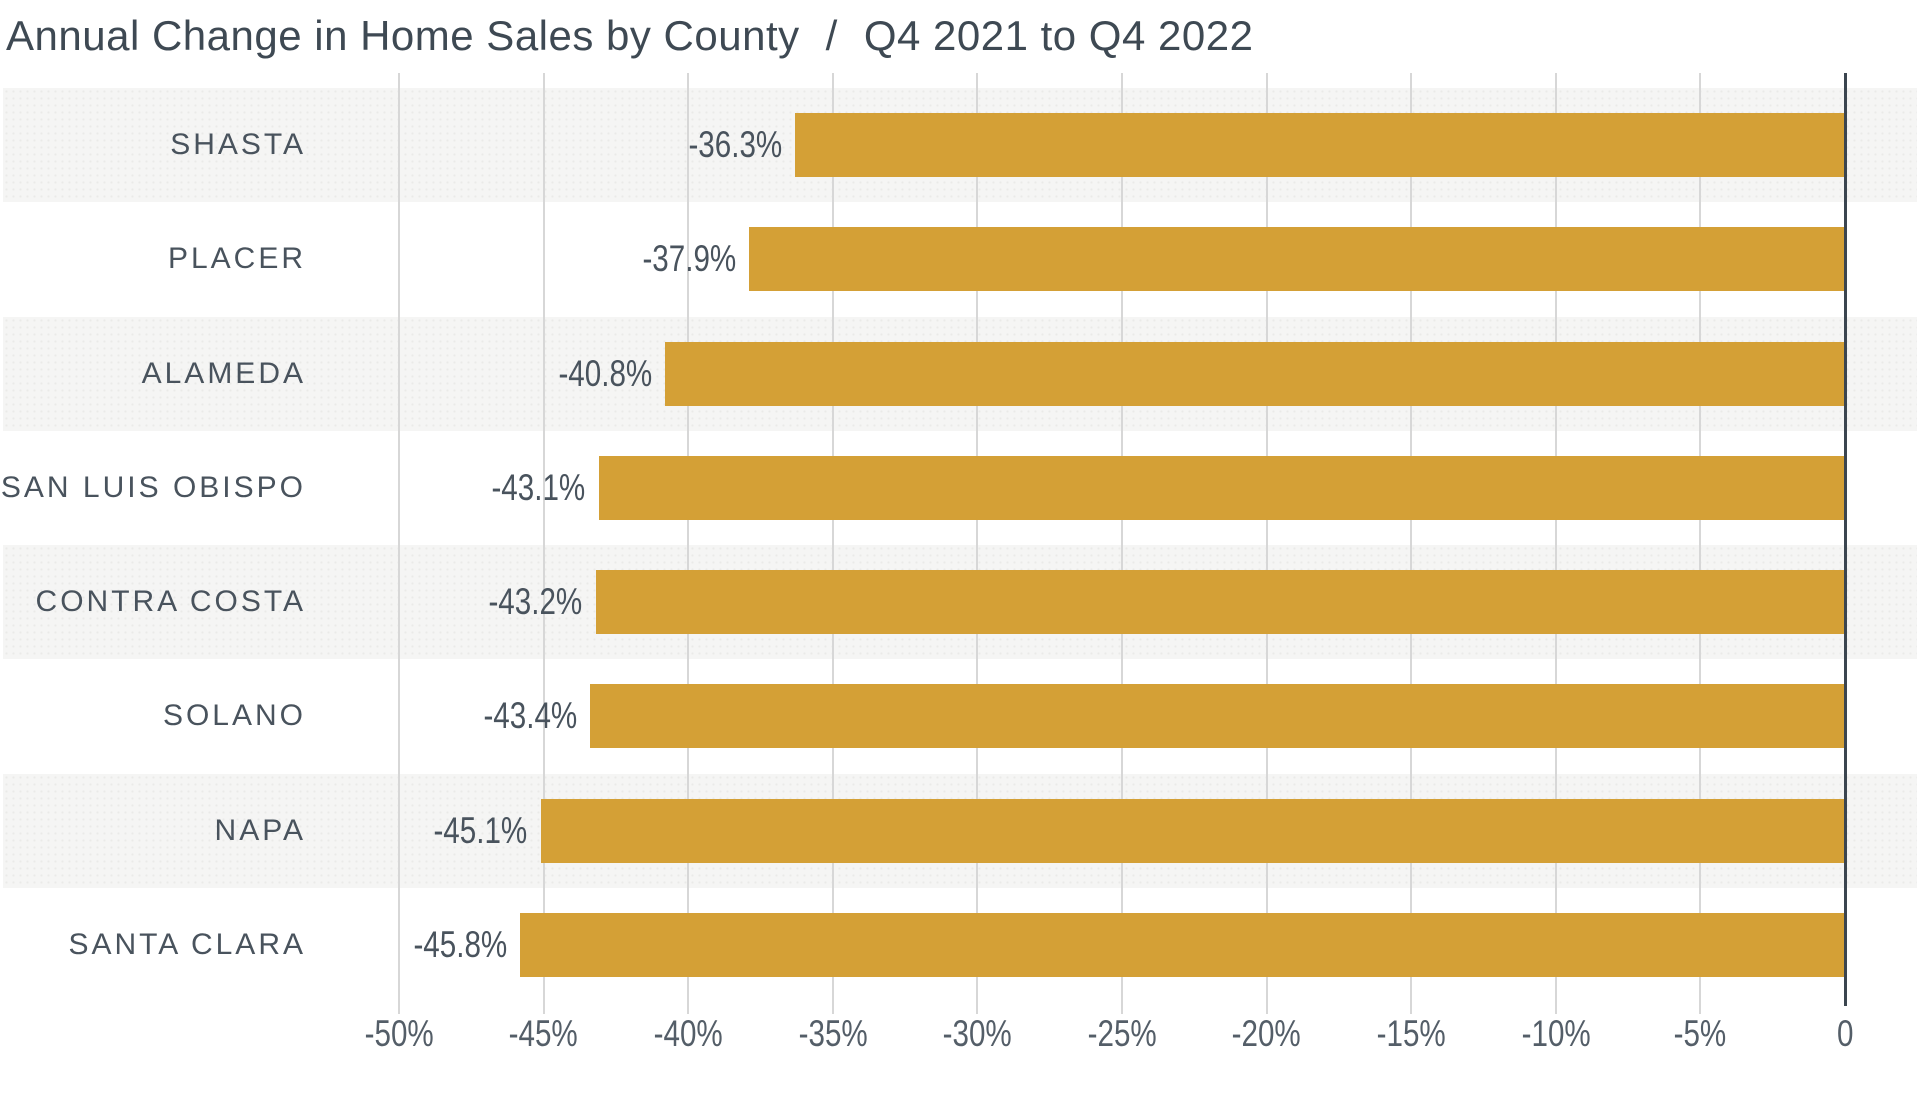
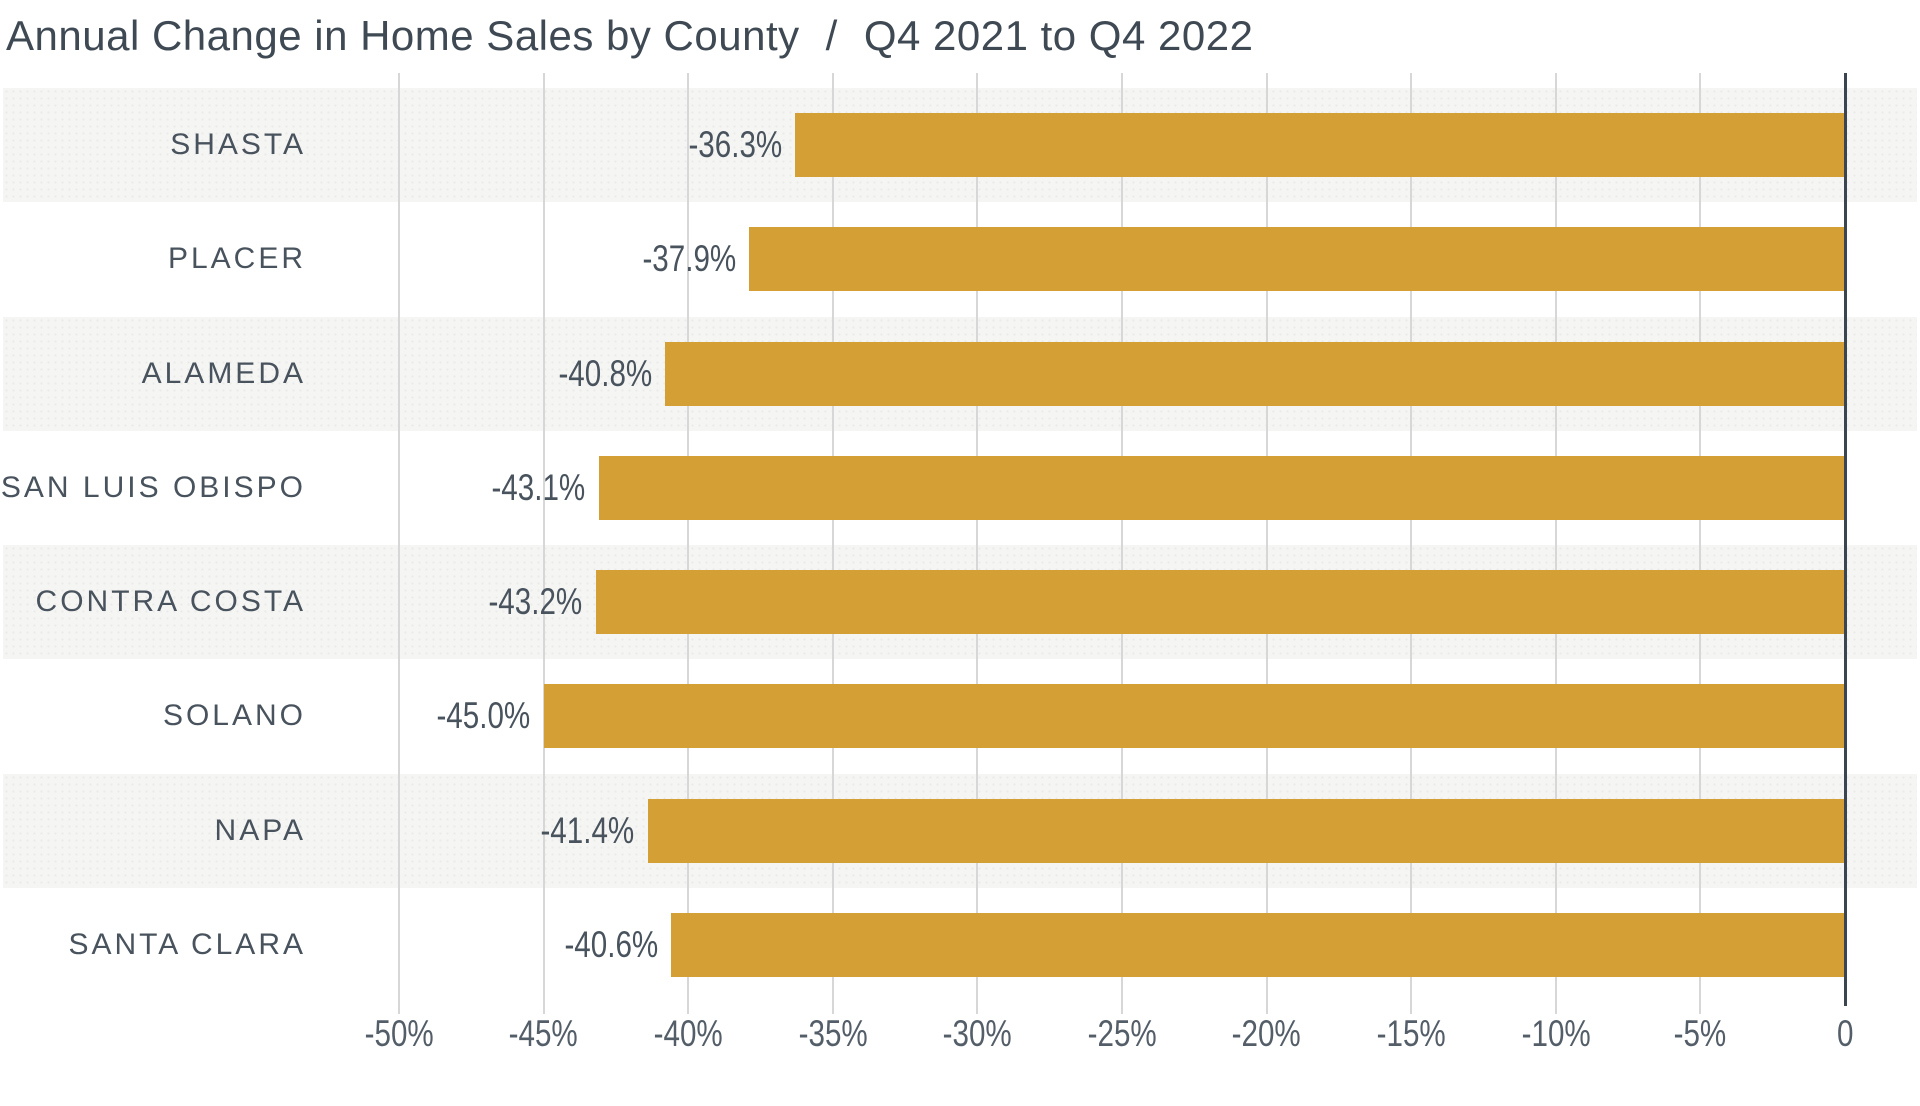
SOLANO: -43.4% -> -45.0%
NAPA: -45.1% -> -41.4%
SANTA CLARA: -45.8% -> -40.6%
